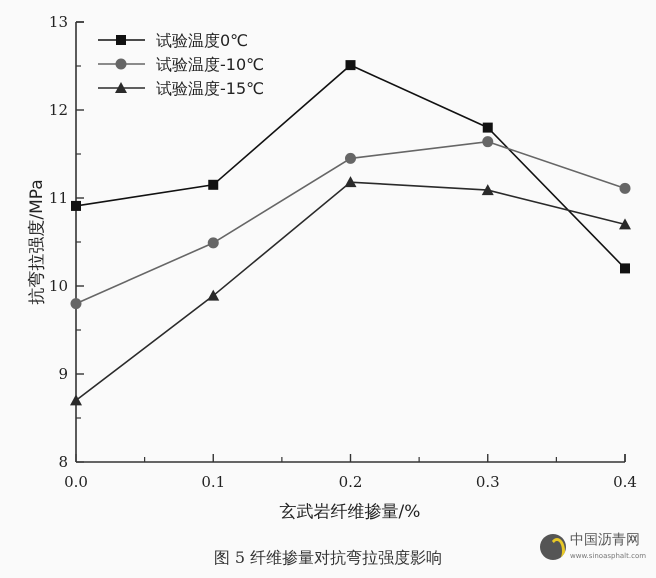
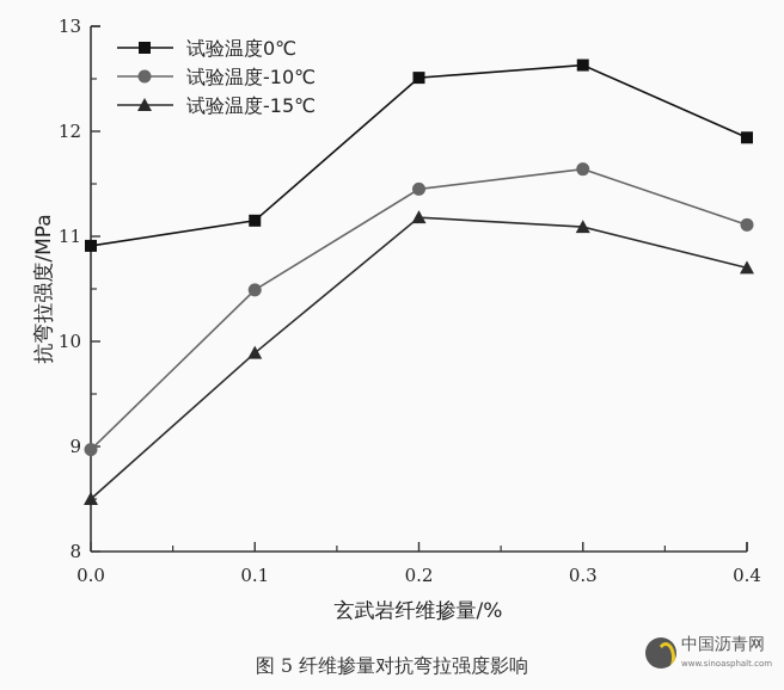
试验温度-10℃/0.0: 9.8 -> 9.0
试验温度-15℃/0.0: 8.7 -> 8.5
试验温度0℃/0.3: 11.8 -> 12.6
试验温度0℃/0.4: 10.2 -> 11.9
